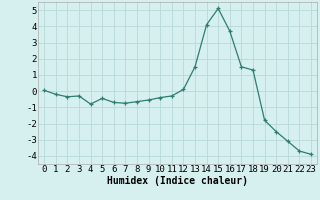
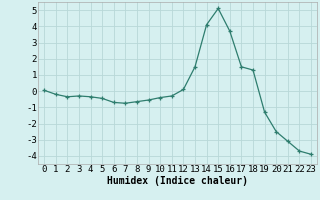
4: -0.8 -> -0.3
19: -1.8 -> -1.3
